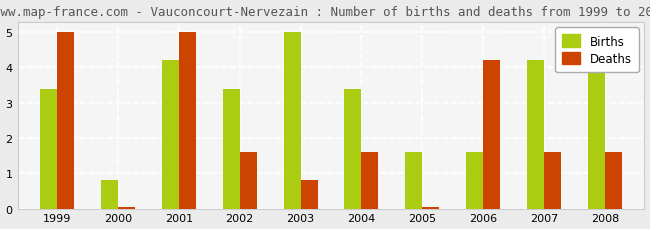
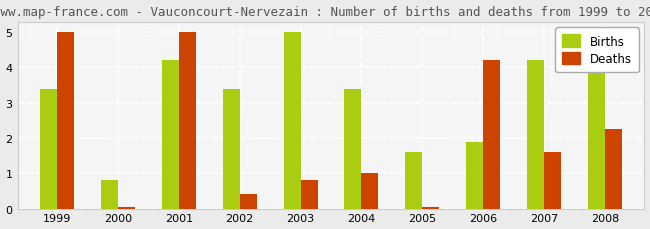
Deaths/2002: 1.60 -> 0.40
Deaths/2004: 1.60 -> 1.00
Births/2006: 1.6 -> 1.9
Deaths/2008: 1.60 -> 2.25
